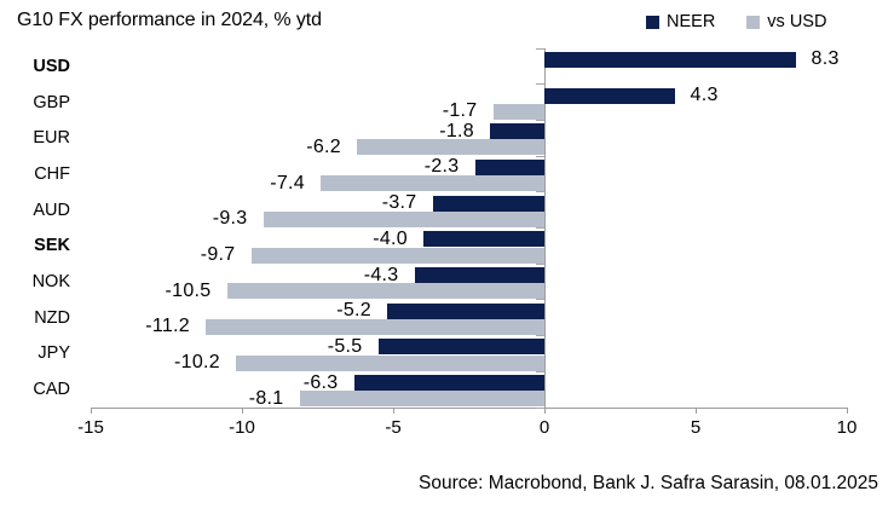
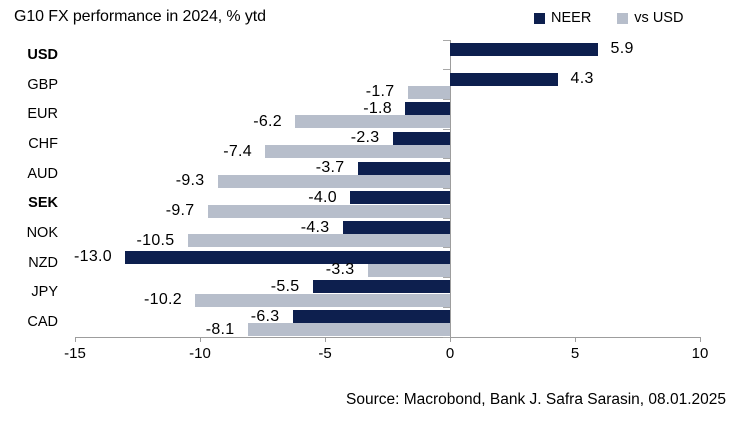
NEER/USD: 8.3 -> 5.9
NEER/NZD: -5.2 -> -13.0
vs USD/NZD: -11.2 -> -3.3
